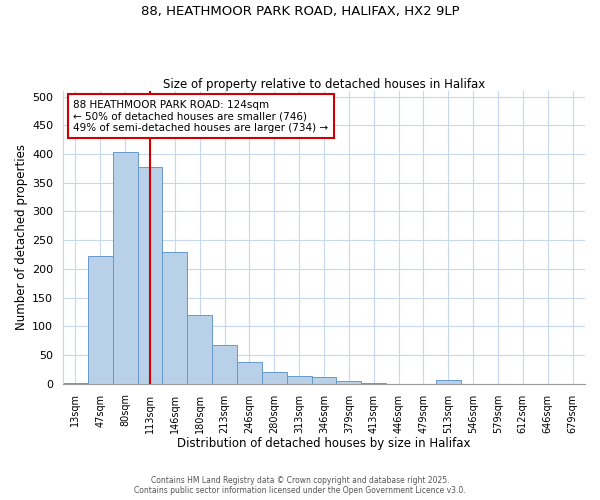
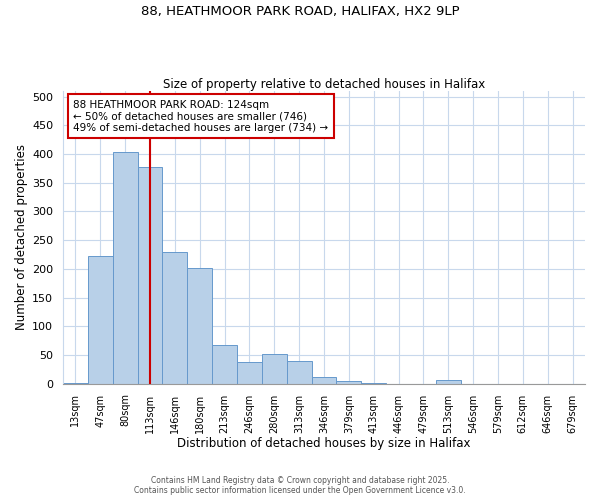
180sqm: 119 -> 202
280sqm: 20 -> 52
313sqm: 14 -> 40
